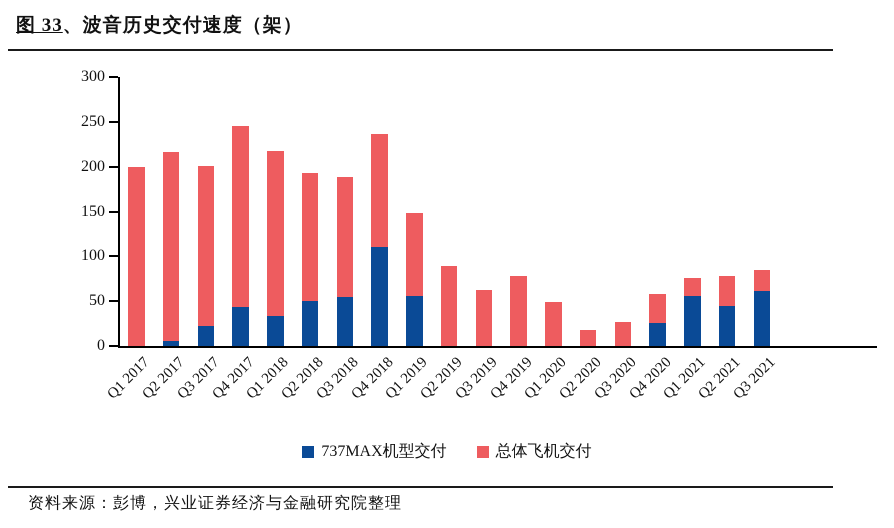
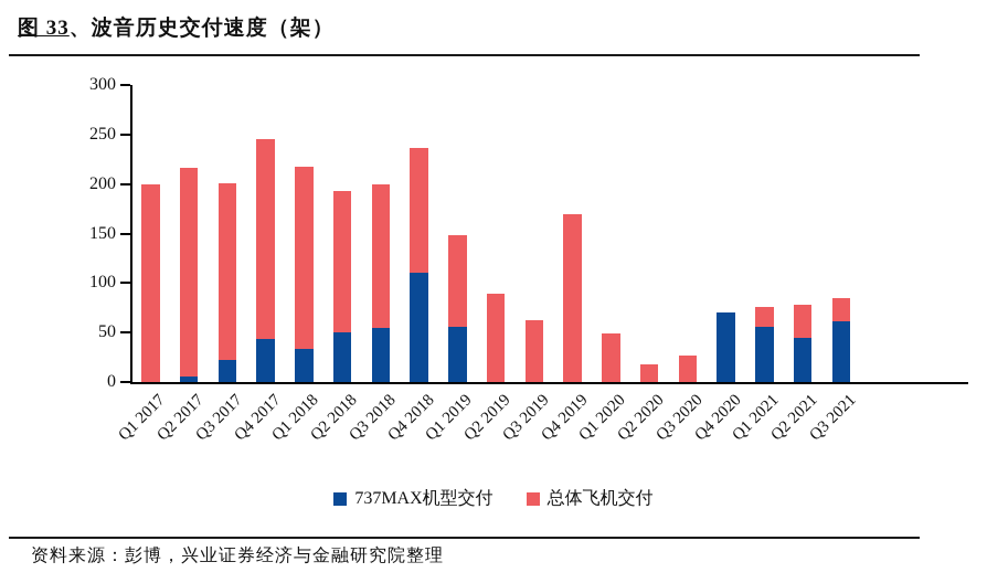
总体飞机交付/Q3 2018: 190 -> 200
总体飞机交付/Q4 2019: 80 -> 170
737MAX机型交付/Q4 2020: 30 -> 70
